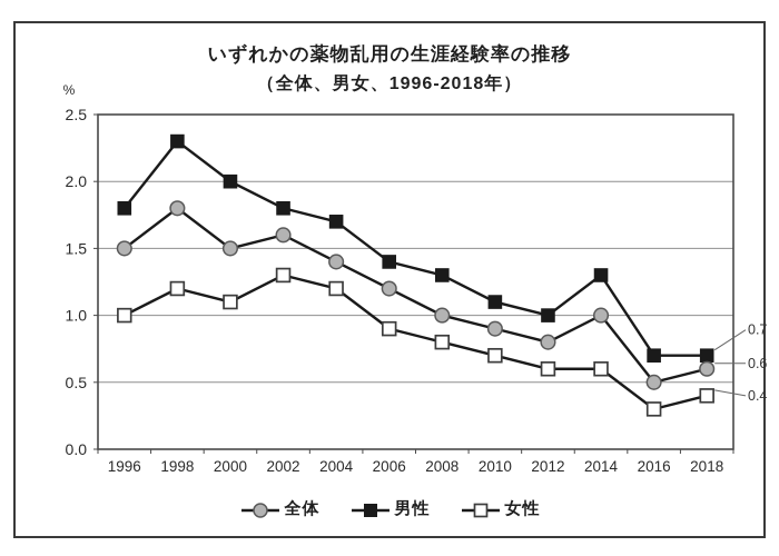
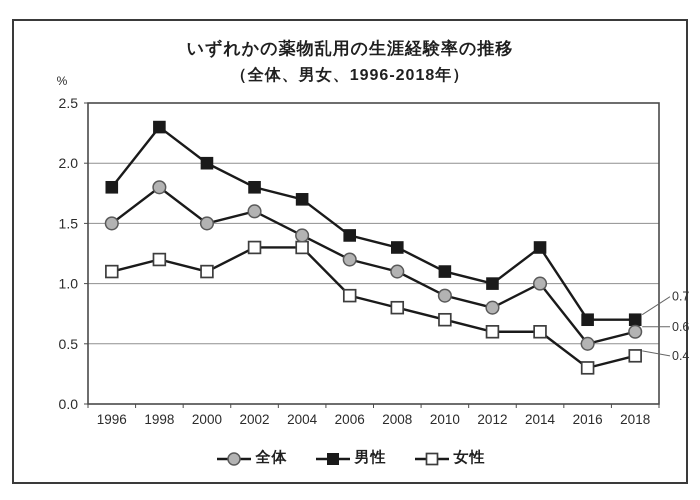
女性/1996: 1.0 -> 1.1
女性/2004: 1.2 -> 1.3
全体/2008: 1.0 -> 1.1
